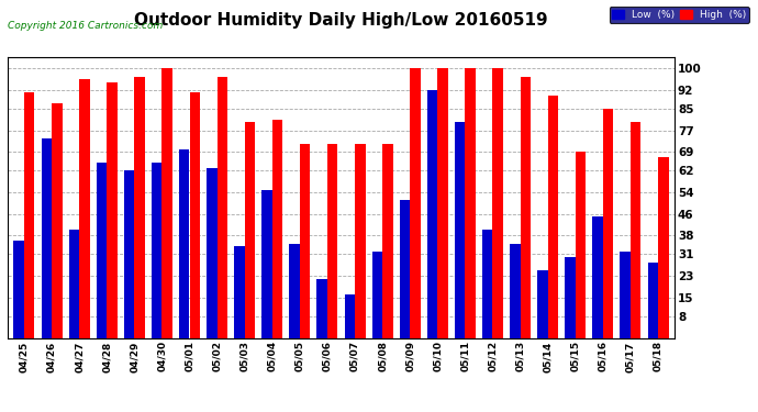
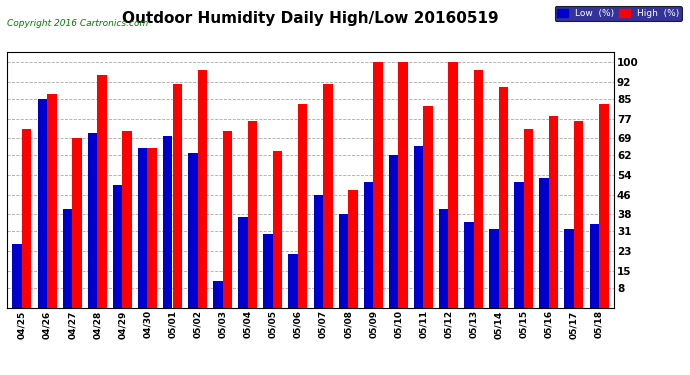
Low (%)/04/25: 36 -> 26
High (%)/04/25: 91 -> 73
Low (%)/04/26: 74 -> 85
High (%)/04/27: 96 -> 69
Low (%)/04/28: 65 -> 71
Low (%)/04/29: 62 -> 50
High (%)/04/29: 97 -> 72
High (%)/04/30: 100 -> 65
Low (%)/05/03: 34 -> 11
High (%)/05/03: 80 -> 72
Low (%)/05/04: 55 -> 37
High (%)/05/04: 81 -> 76
Low (%)/05/05: 35 -> 30
High (%)/05/05: 72 -> 64
High (%)/05/06: 72 -> 83
Low (%)/05/07: 16 -> 46
High (%)/05/07: 72 -> 91
Low (%)/05/08: 32 -> 38
High (%)/05/08: 72 -> 48
Low (%)/05/10: 92 -> 62
Low (%)/05/11: 80 -> 66
High (%)/05/11: 100 -> 82
Low (%)/05/14: 25 -> 32
Low (%)/05/15: 30 -> 51
High (%)/05/15: 69 -> 73
Low (%)/05/16: 45 -> 53
High (%)/05/16: 85 -> 78
High (%)/05/17: 80 -> 76
Low (%)/05/18: 28 -> 34
High (%)/05/18: 67 -> 83
